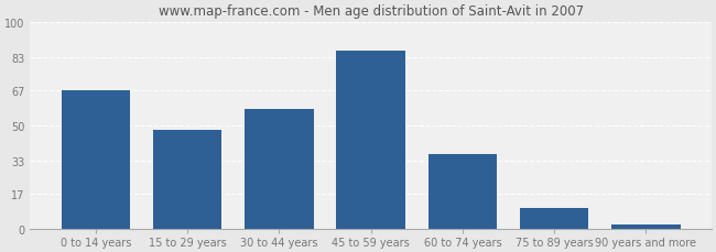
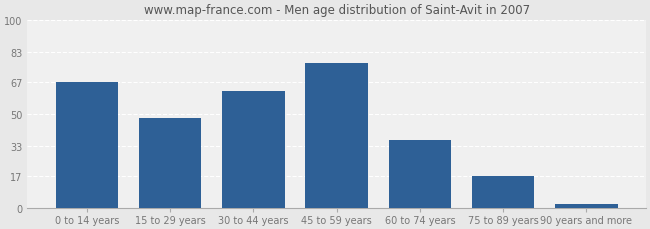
30 to 44 years: 58 -> 62
45 to 59 years: 86 -> 77
75 to 89 years: 10 -> 17
